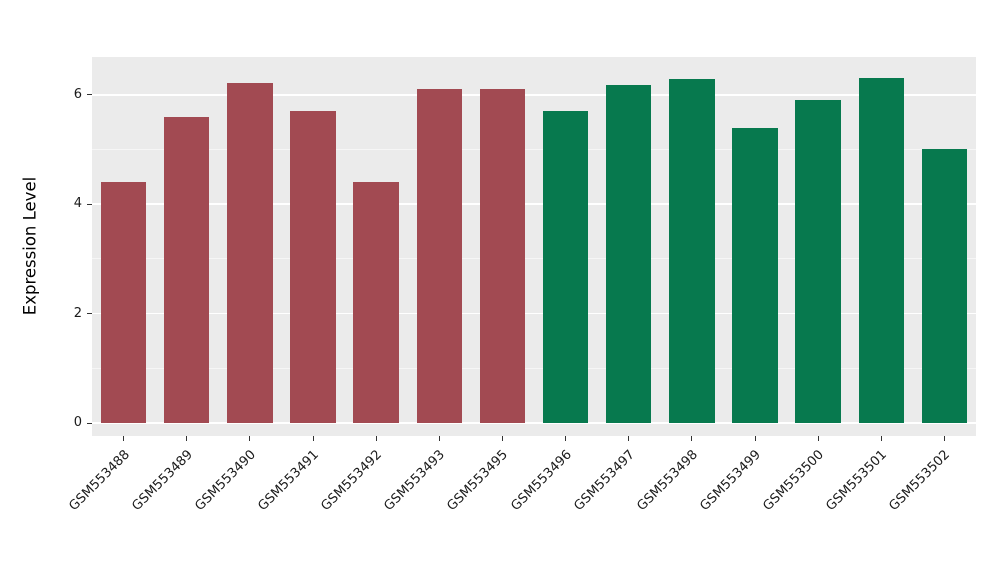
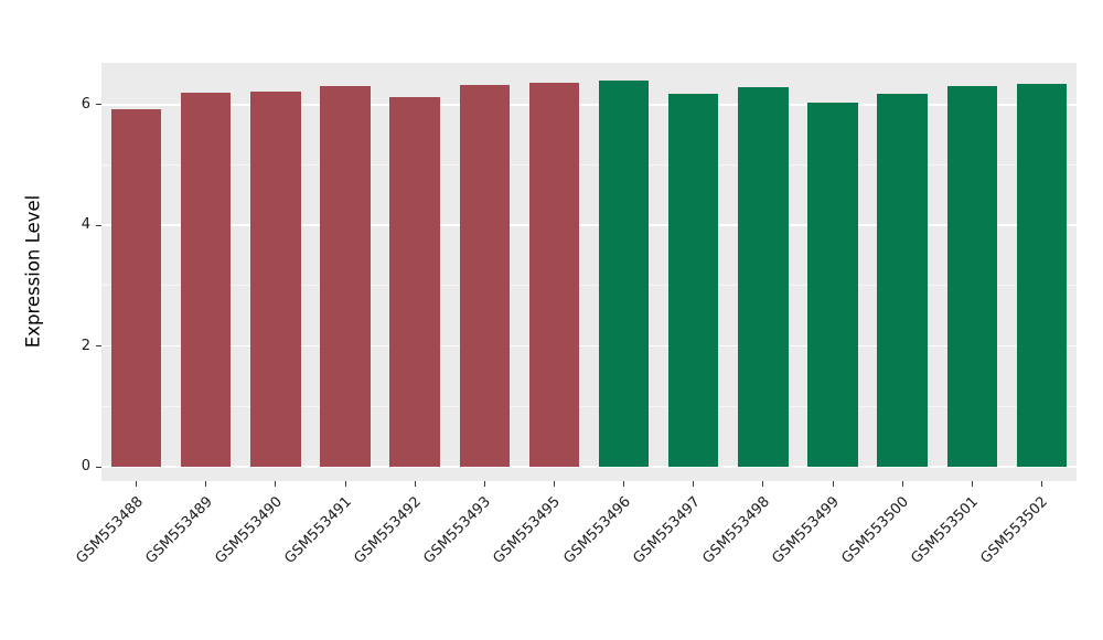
GSM553488: 4.4 -> 5.9
GSM553489: 5.6 -> 6.2
GSM553491: 5.7 -> 6.3
GSM553492: 4.4 -> 6.1
GSM553493: 6.1 -> 6.3
GSM553495: 6.1 -> 6.4
GSM553496: 5.7 -> 6.4
GSM553499: 5.4 -> 6.0
GSM553500: 5.9 -> 6.2
GSM553502: 5.0 -> 6.3
